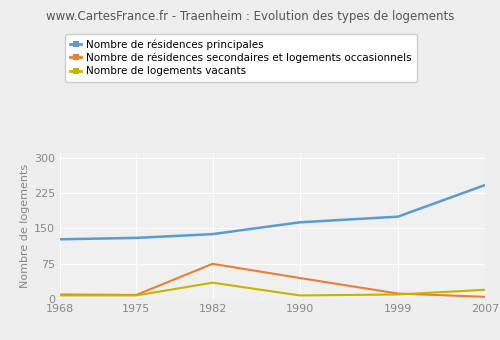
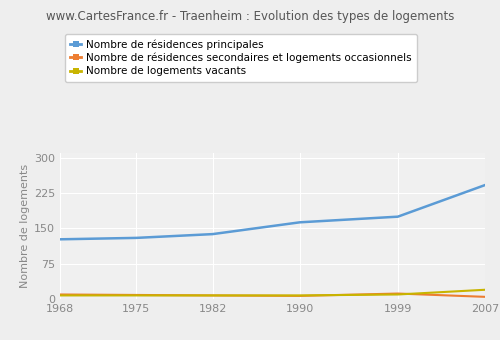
Nombre de résidences secondaires et logements occasionnels/1982: 75 -> 8
Nombre de logements vacants/1982: 35 -> 8
Nombre de résidences secondaires et logements occasionnels/1990: 45 -> 7
